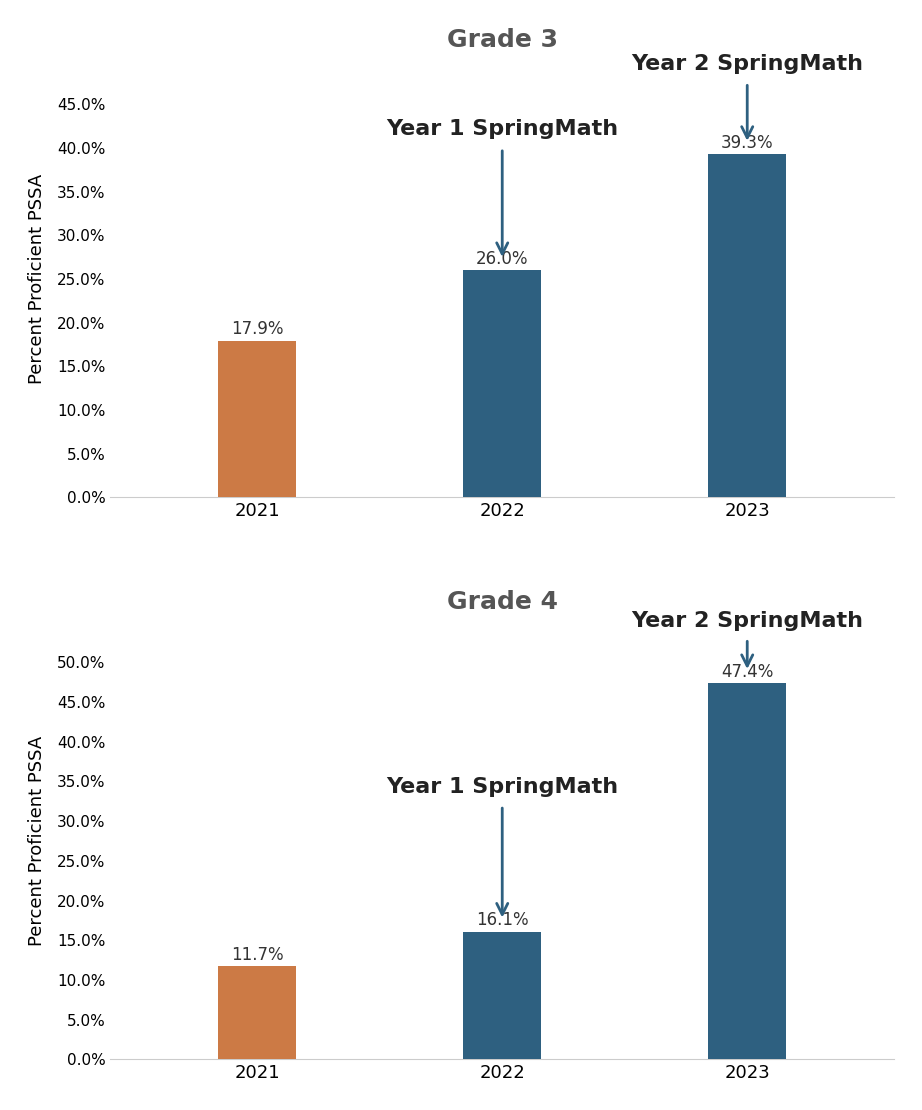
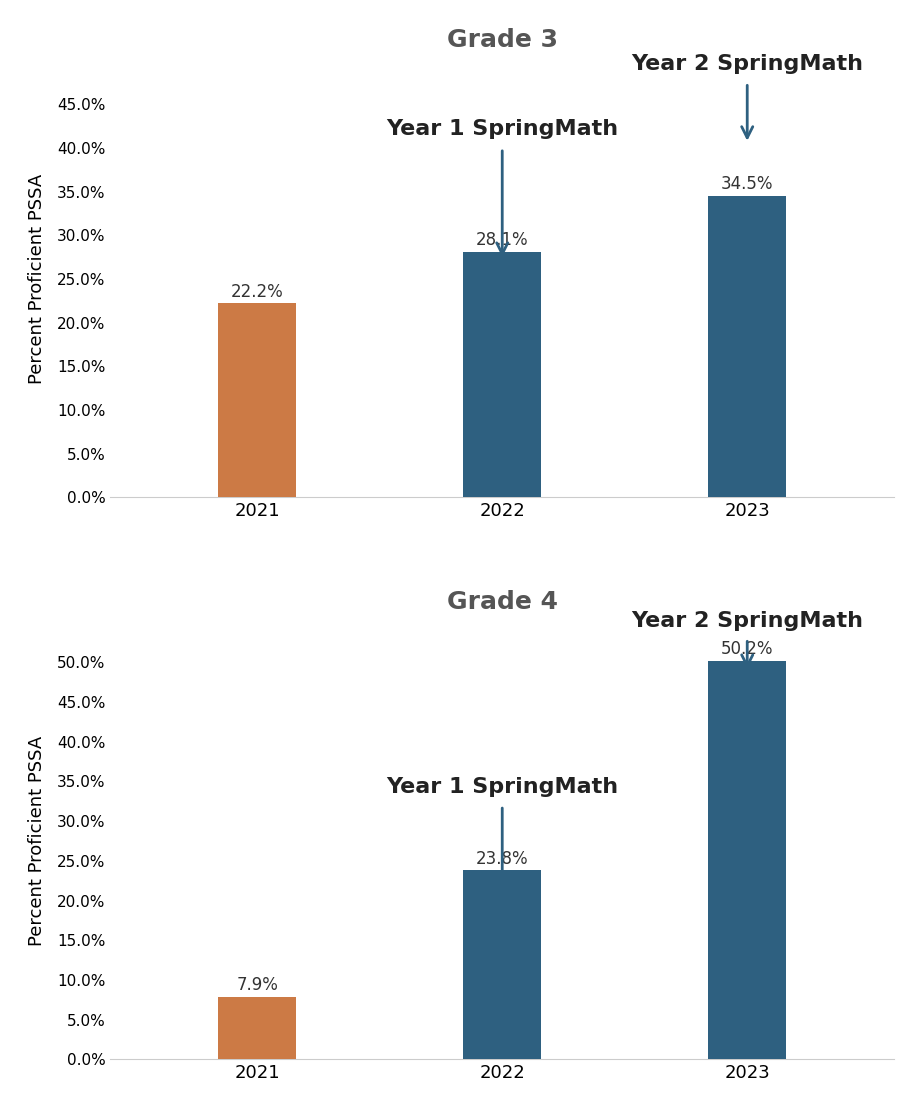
Grade 3/2021: 17.9% -> 22.2%
Grade 3/2022: 26.0% -> 28.1%
Grade 3/2023: 39.3% -> 34.5%
Grade 4/2021: 11.7% -> 7.9%
Grade 4/2022: 16.1% -> 23.8%
Grade 4/2023: 47.4% -> 50.2%
